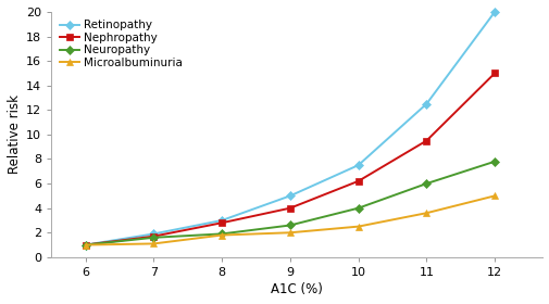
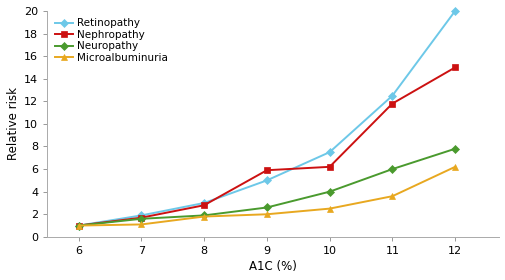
Nephropathy/9: 4.0 -> 5.9
Nephropathy/11: 9.5 -> 11.8
Microalbuminuria/12: 5.0 -> 6.2
